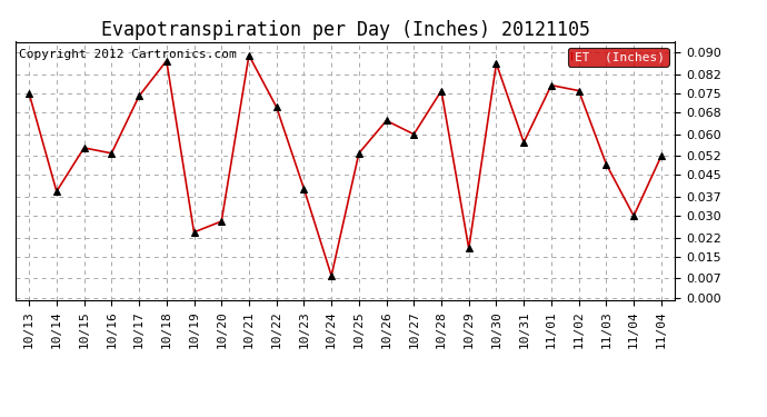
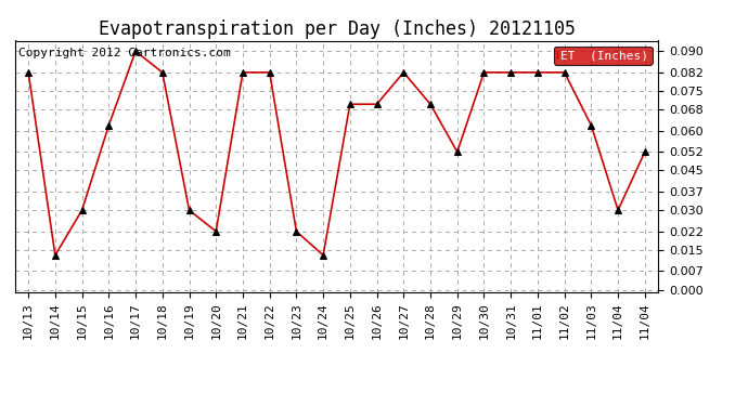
10/13: 0.075 -> 0.082
10/14: 0.039 -> 0.013
10/15: 0.055 -> 0.030
10/16: 0.053 -> 0.062
10/17: 0.074 -> 0.090
10/18: 0.087 -> 0.082
10/19: 0.024 -> 0.030
10/20: 0.028 -> 0.022
10/21: 0.089 -> 0.082
10/22: 0.070 -> 0.082
10/23: 0.040 -> 0.022
10/24: 0.008 -> 0.013
10/25: 0.053 -> 0.070
10/26: 0.065 -> 0.070
10/27: 0.060 -> 0.082
10/28: 0.076 -> 0.070
10/29: 0.018 -> 0.052
10/30: 0.086 -> 0.082
10/31: 0.057 -> 0.082
11/01: 0.078 -> 0.082
11/02: 0.076 -> 0.082
11/03: 0.049 -> 0.062
